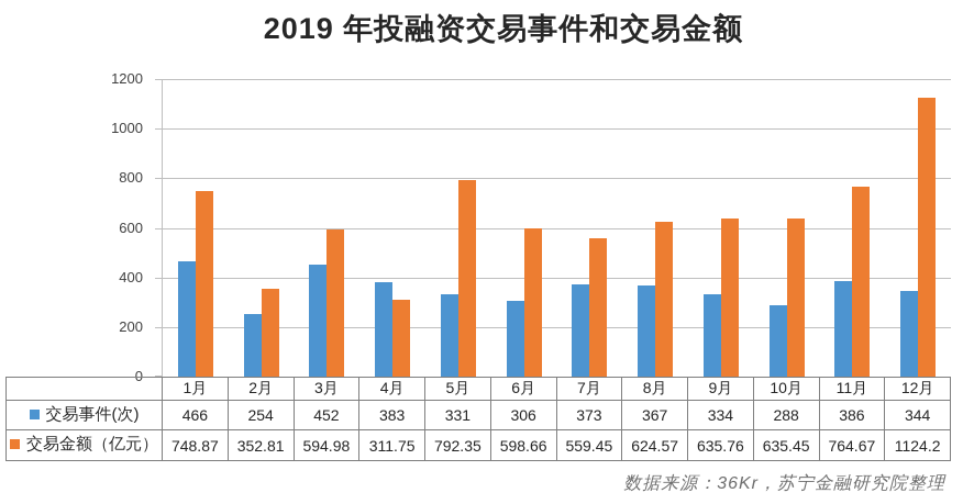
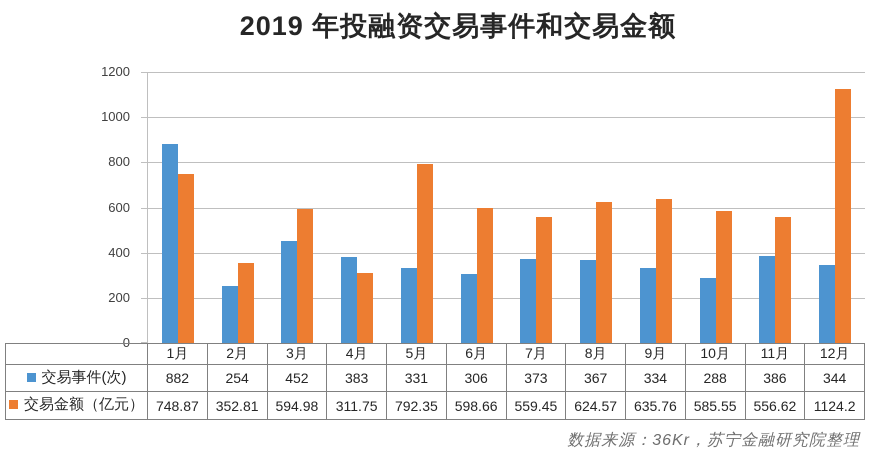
交易事件(次)/1月: 466 -> 882
交易金额（亿元）/10月: 635.45 -> 585.55
交易金额（亿元）/11月: 764.67 -> 556.62
